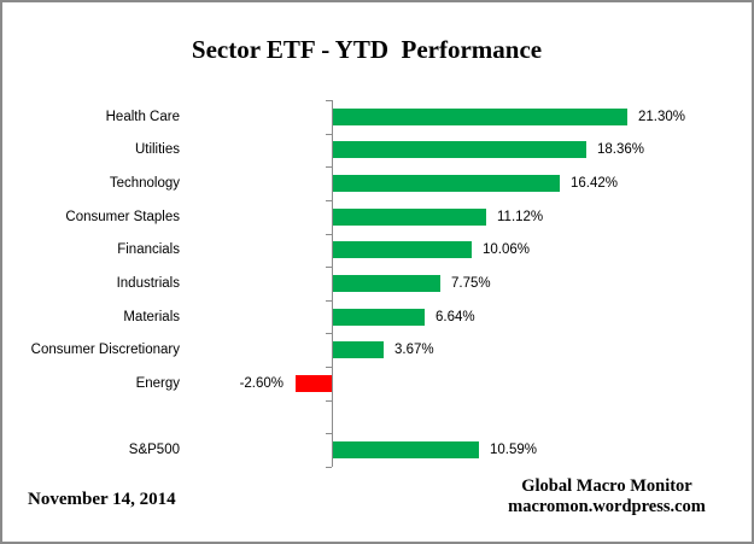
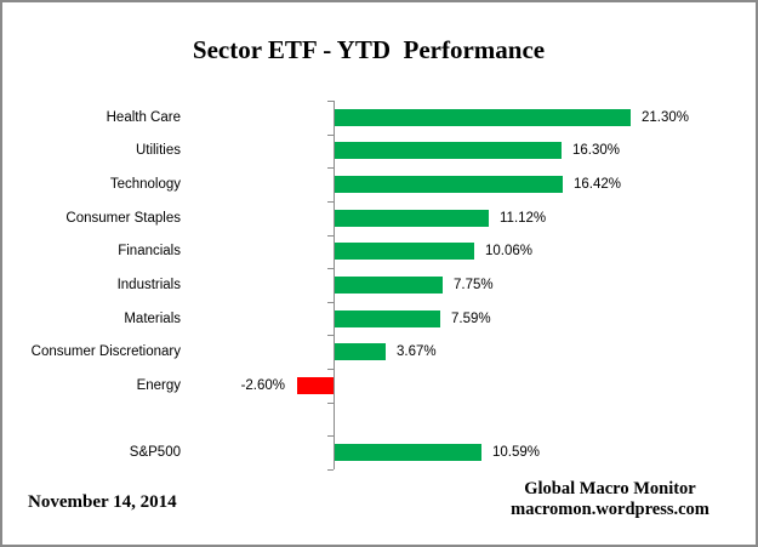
Utilities: 18.36% -> 16.30%
Materials: 6.64% -> 7.59%
